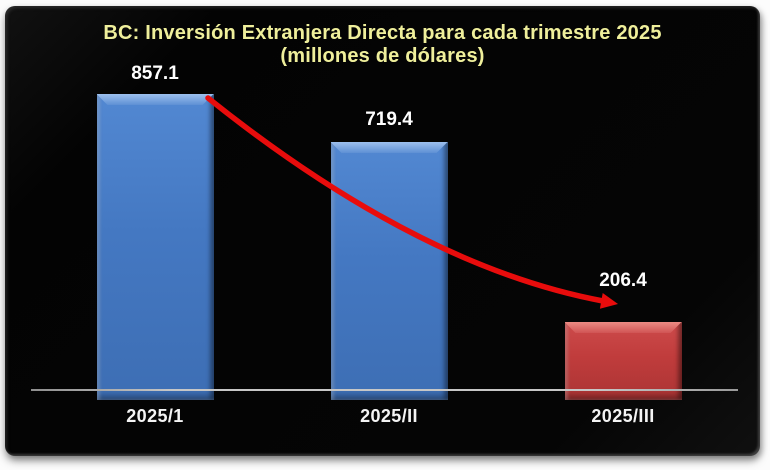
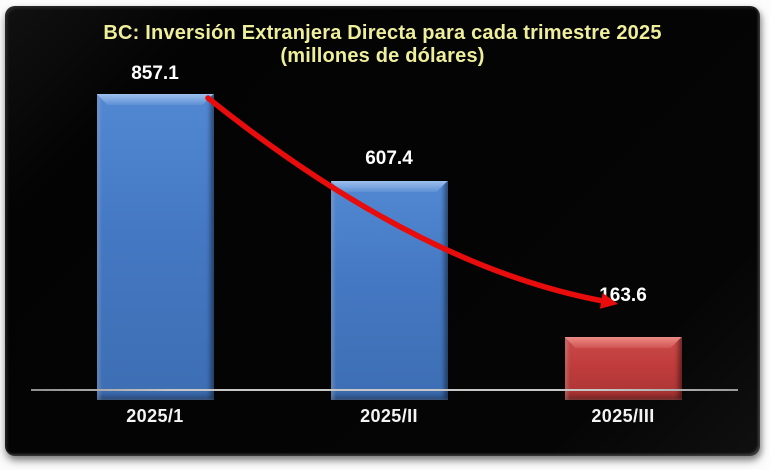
2025/II: 719.4 -> 607.4
2025/III: 206.4 -> 163.6
